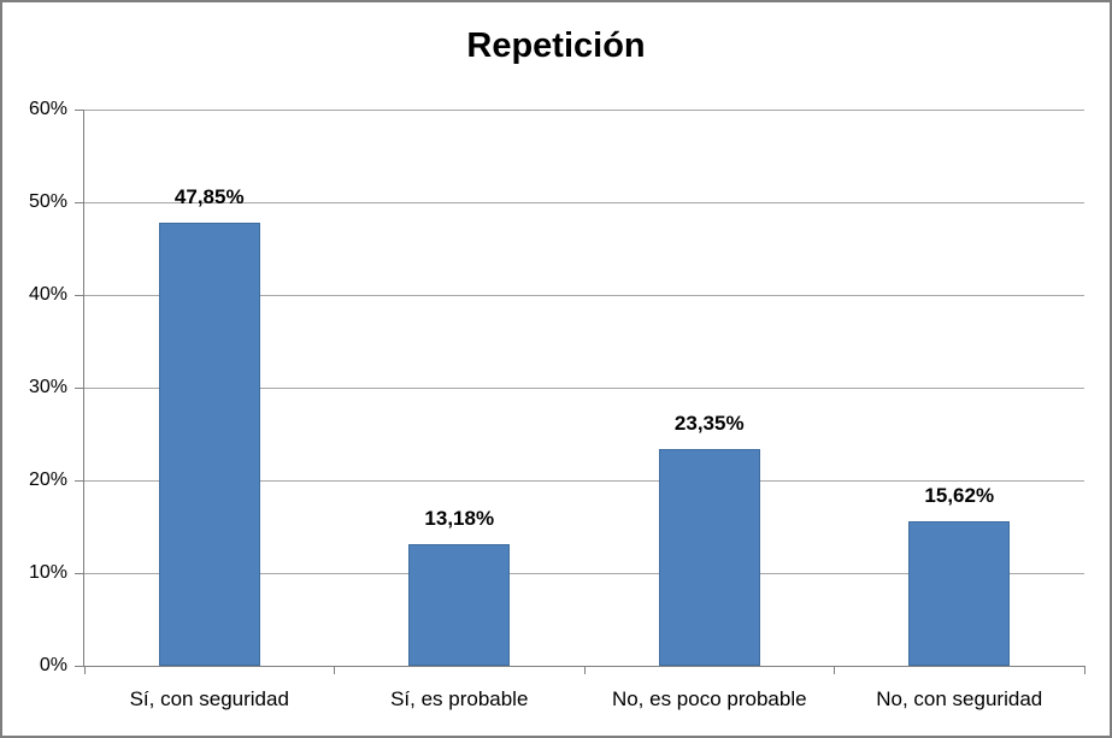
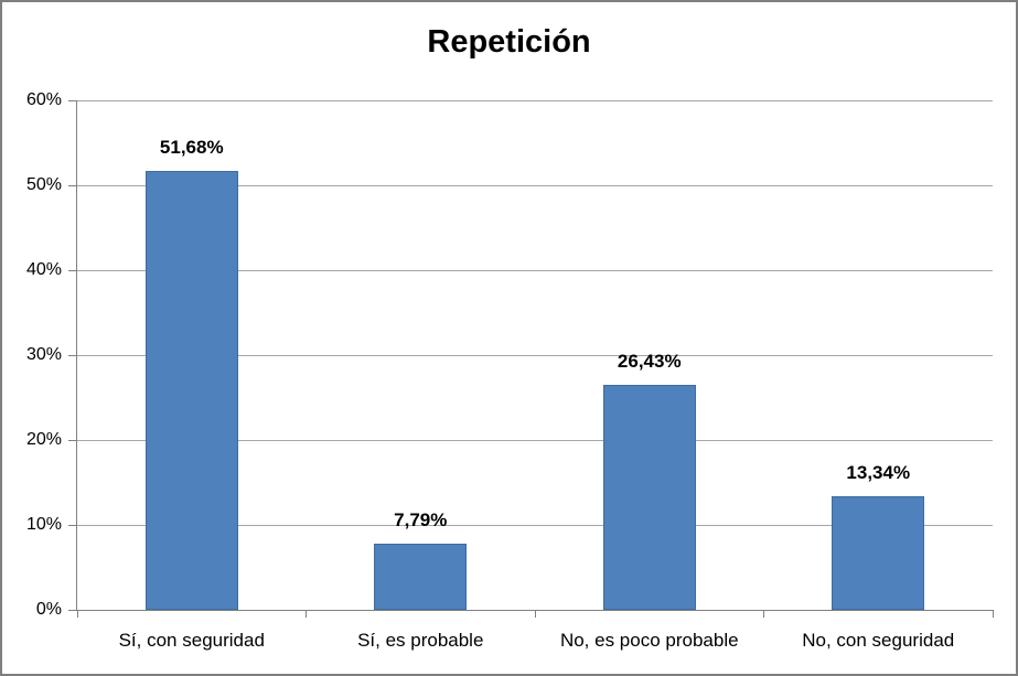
Sí, con seguridad: 47,85% -> 51,68%
Sí, es probable: 13,18% -> 7,79%
No, es poco probable: 23,35% -> 26,43%
No, con seguridad: 15,62% -> 13,34%
